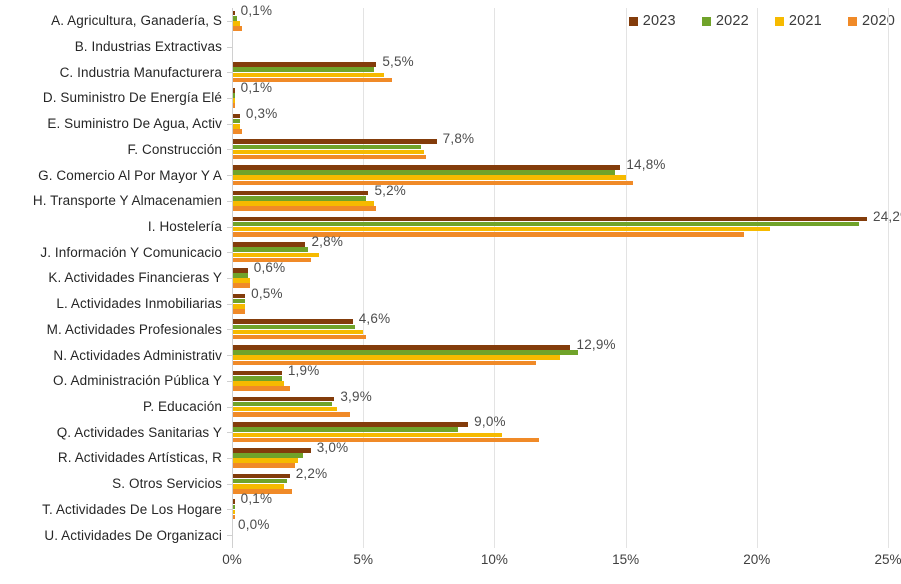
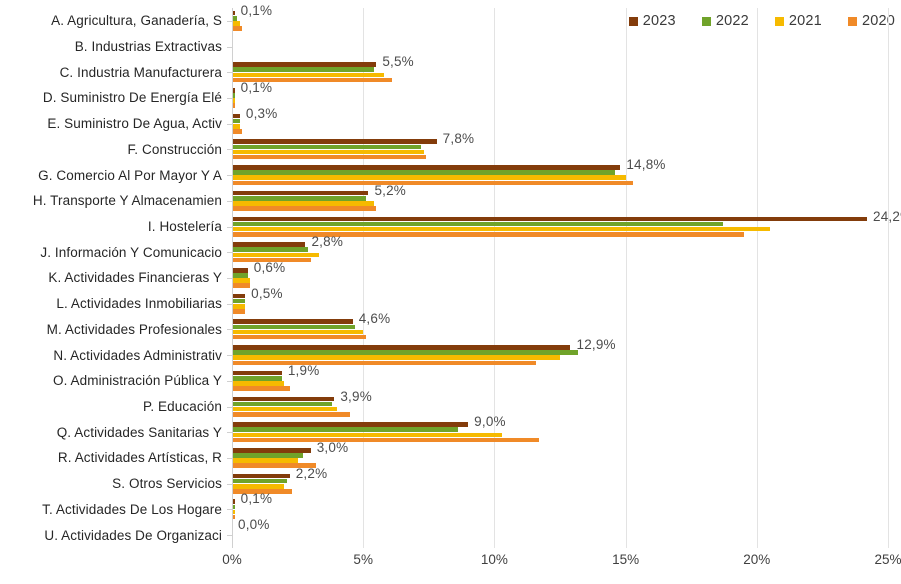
2022/I. Hostelería: 23.9% -> 18.7%
2020/R. Actividades Artísticas, R: 2.4% -> 3.2%
